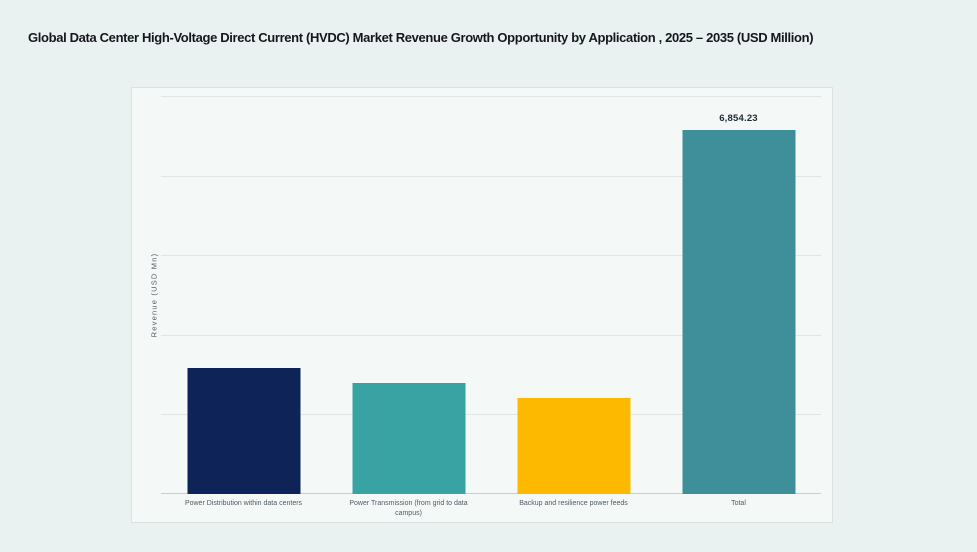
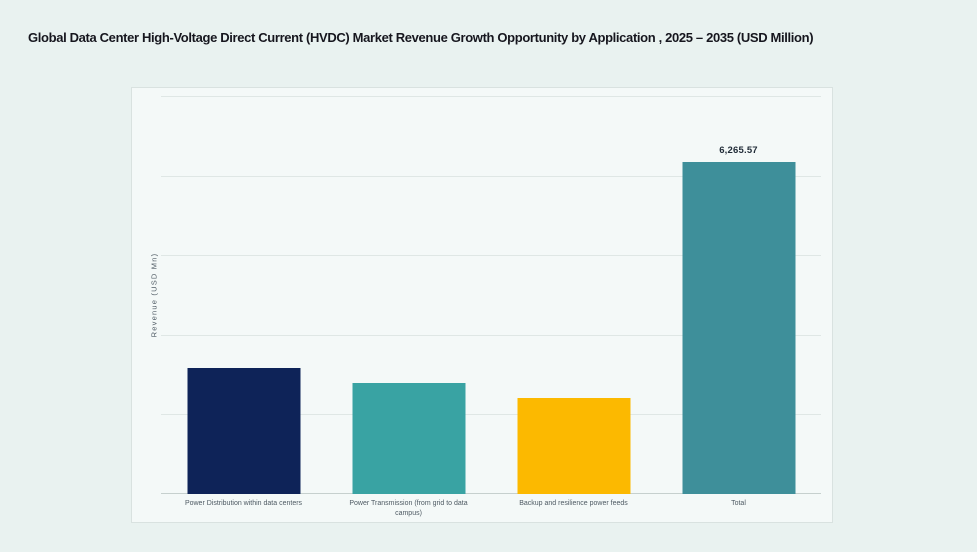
Total: 6,854.23 -> 6,265.57
